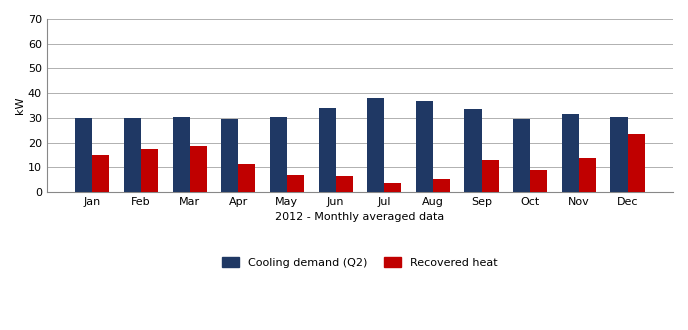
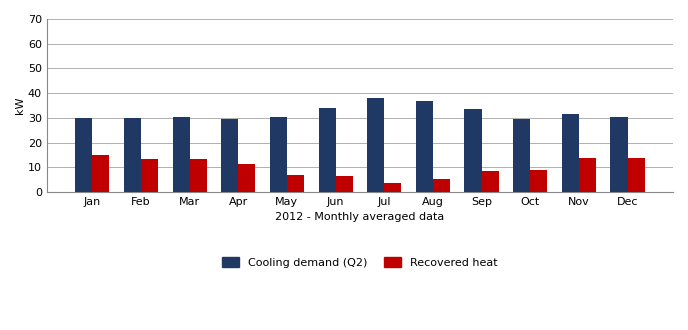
Recovered heat/Feb: 17.5 -> 13.2
Recovered heat/Mar: 18.5 -> 13.5
Recovered heat/Sep: 13.0 -> 8.3
Recovered heat/Dec: 23.5 -> 13.8
